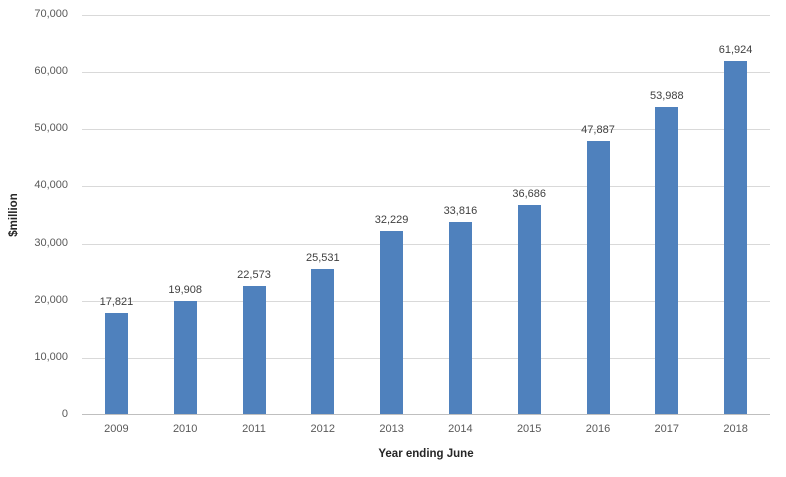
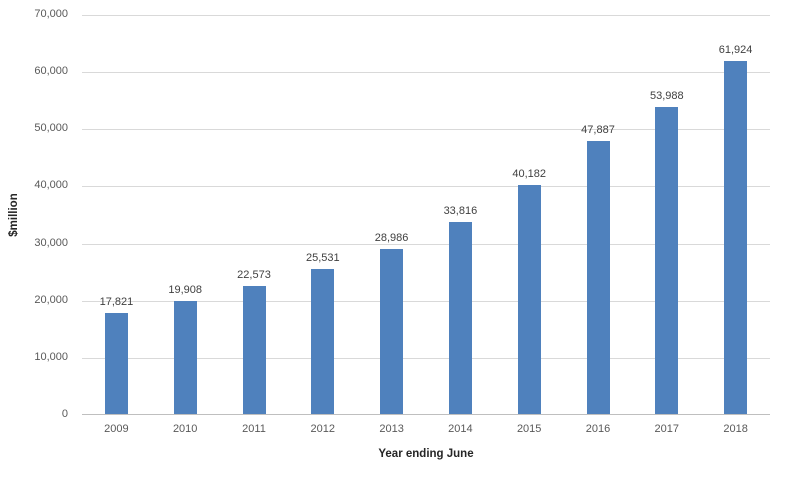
2013: 32,229 -> 28,986
2015: 36,686 -> 40,182
